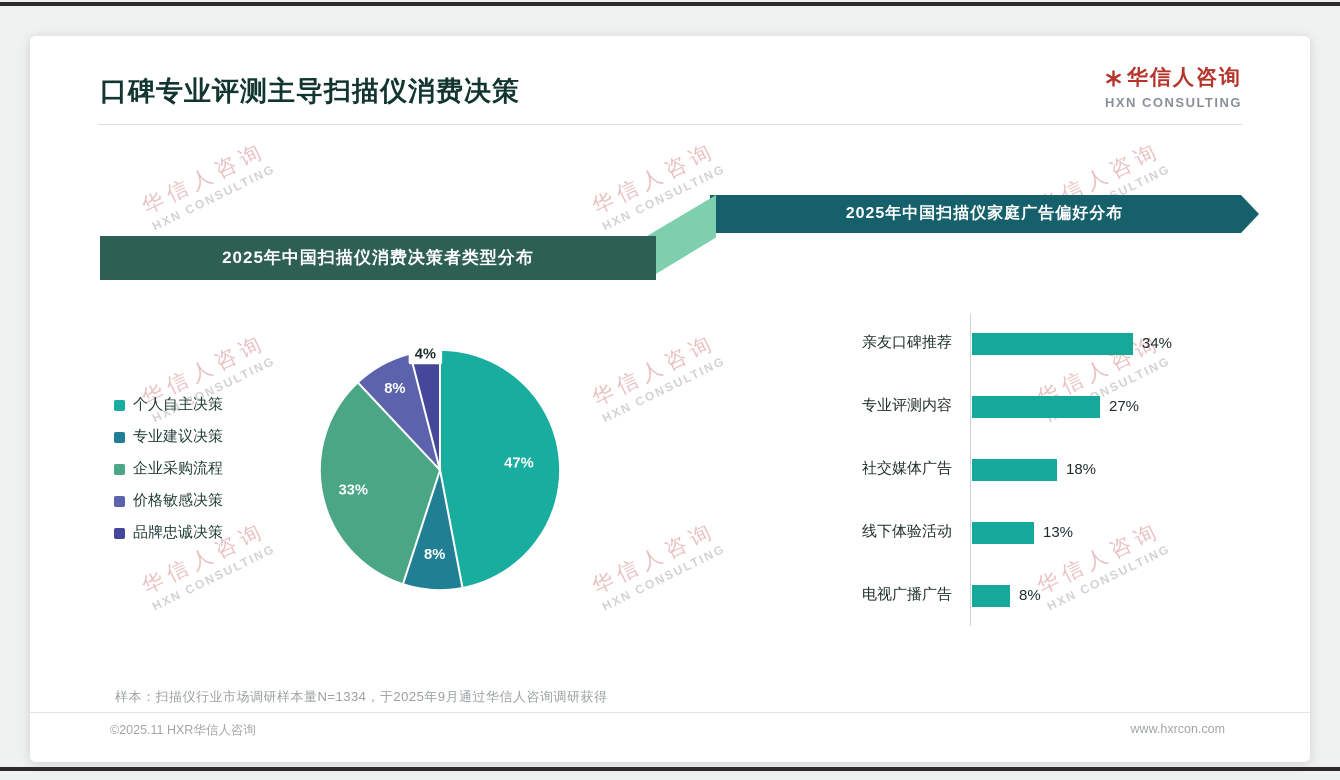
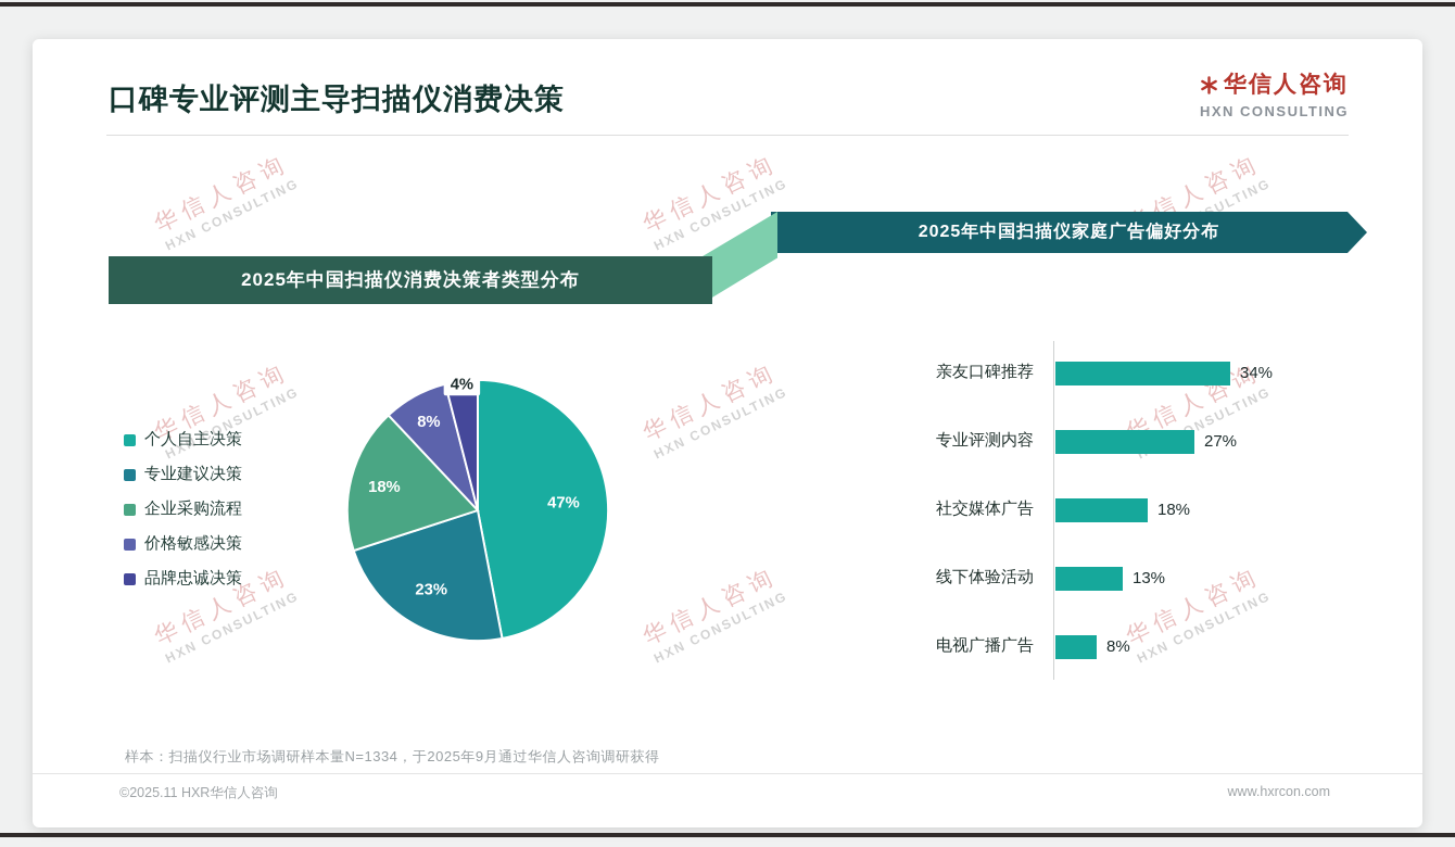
2025年中国扫描仪消费决策者类型分布/专业建议决策: 8% -> 23%
2025年中国扫描仪消费决策者类型分布/企业采购流程: 33% -> 18%
